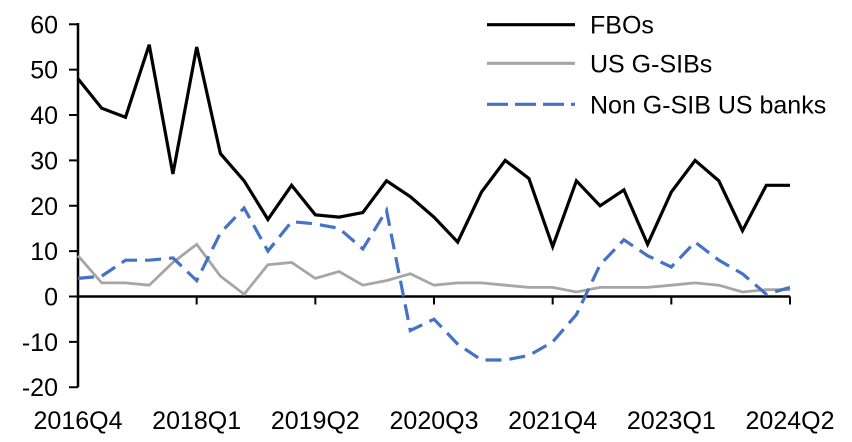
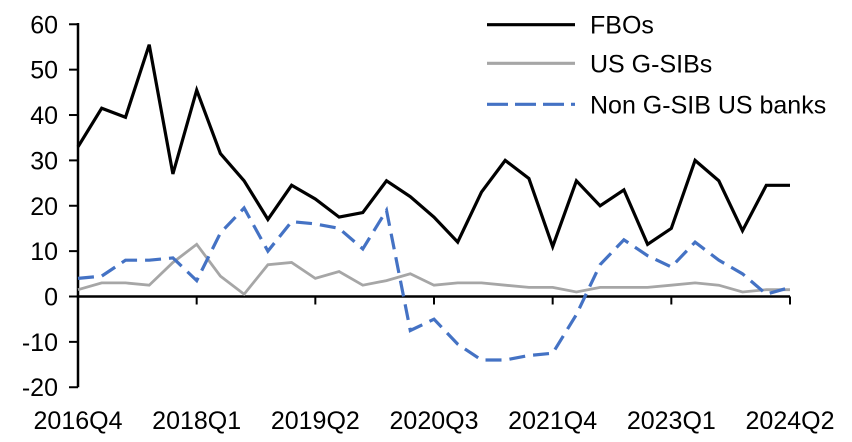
FBOs/2016Q4: 48 -> 33
US G-SIBs/2016Q4: 9 -> 2
FBOs/2018Q1: 55 -> 46
FBOs/2019Q2: 18 -> 22
Non G-SIB US banks/2021Q4: -10 -> -12
FBOs/2023Q1: 23 -> 15
